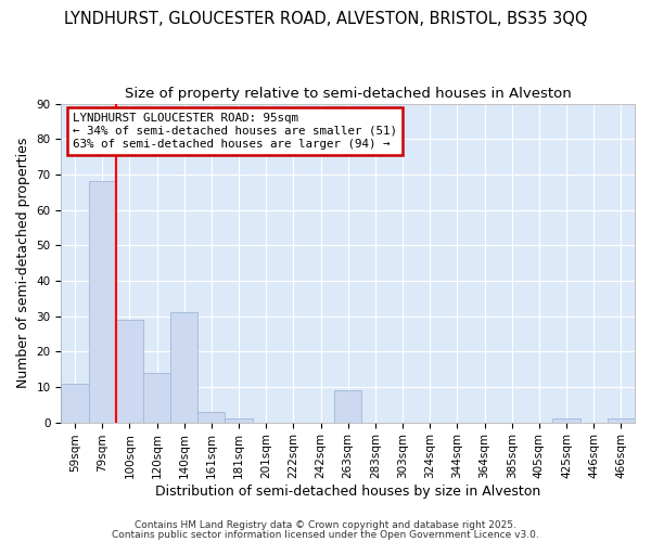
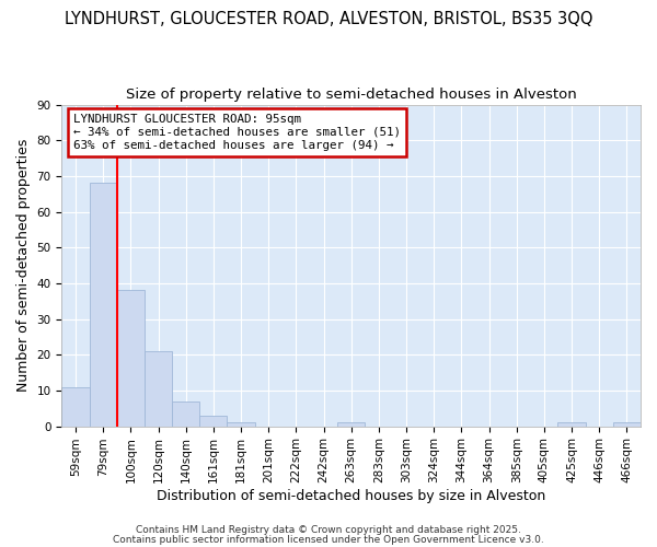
100sqm: 29 -> 38
120sqm: 14 -> 21
140sqm: 31 -> 7
263sqm: 9 -> 1
